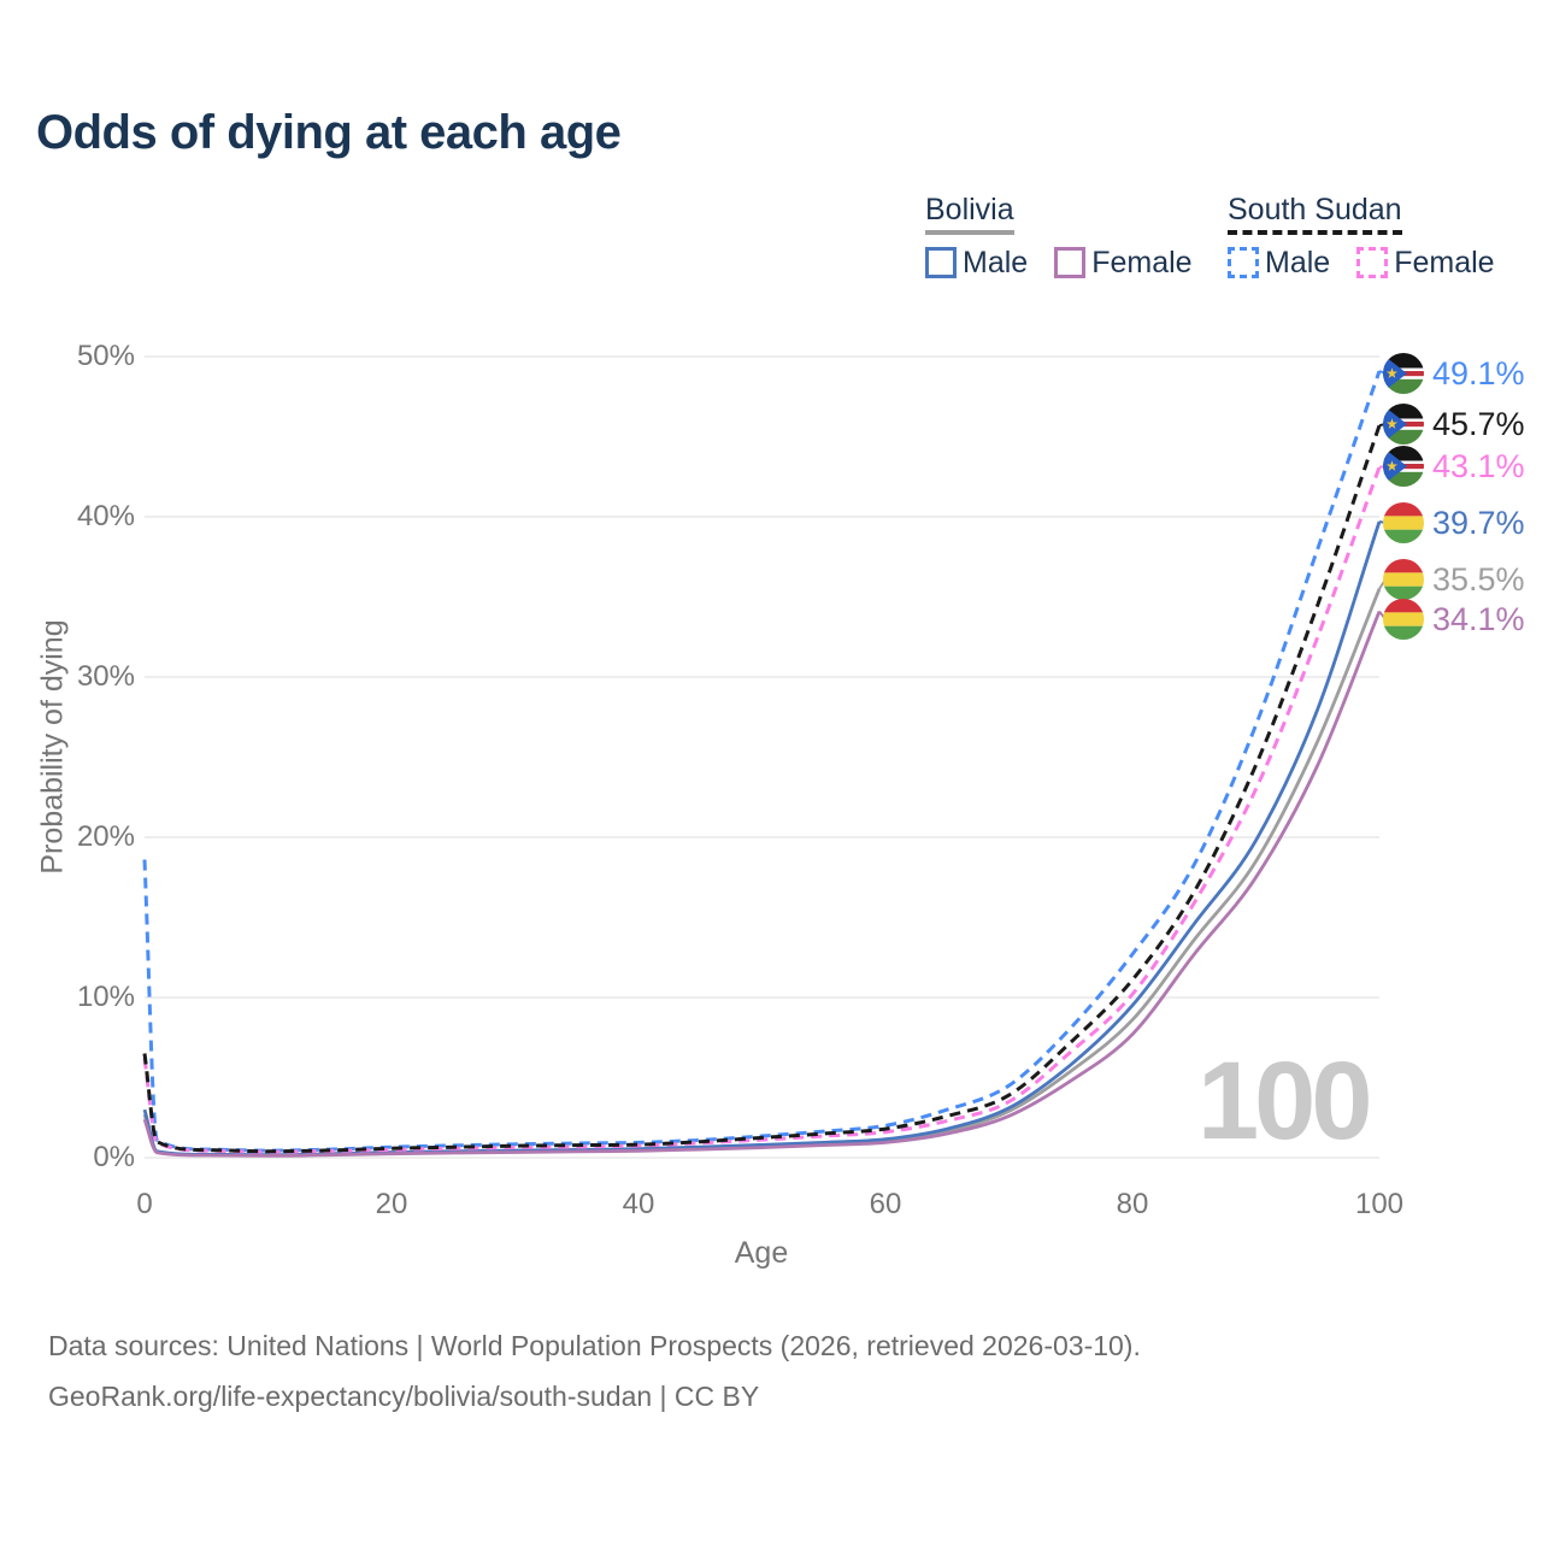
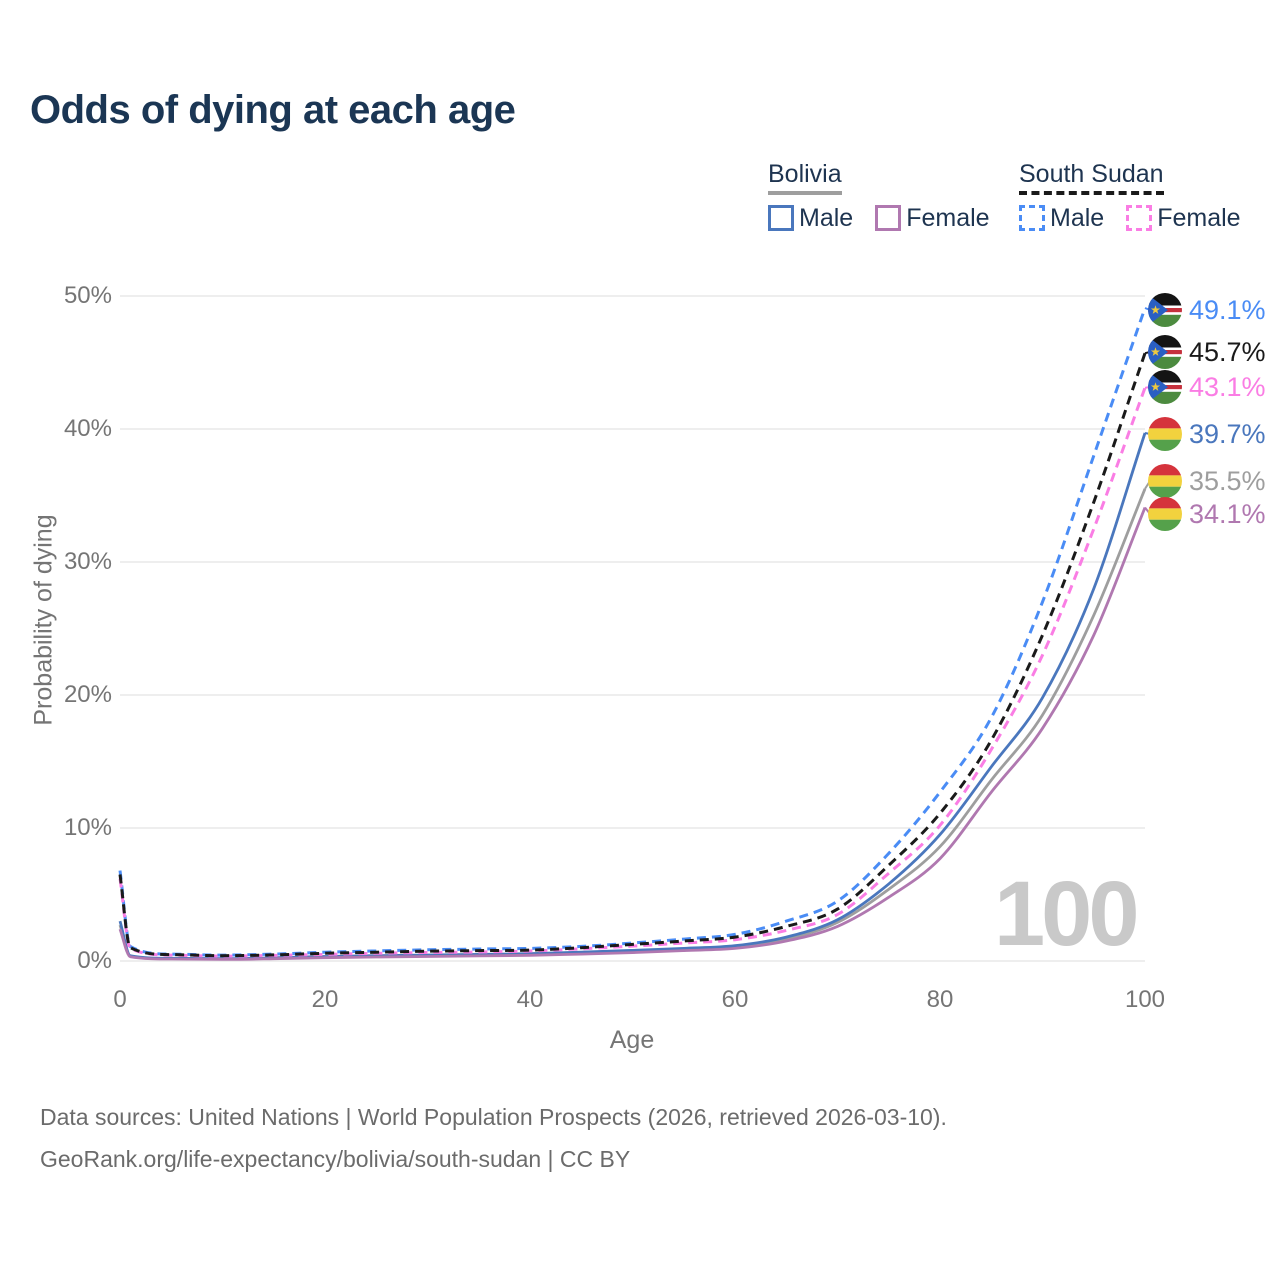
South Sudan Male/0: 18.6% -> 6.8%
